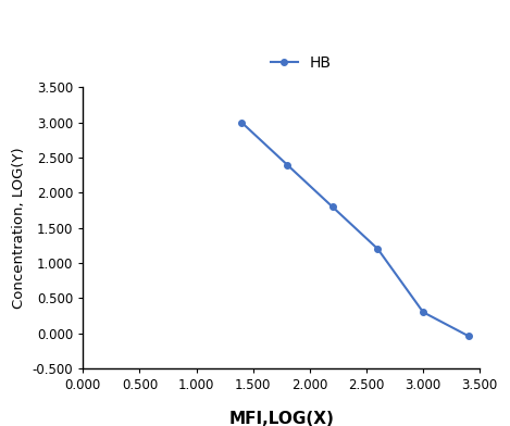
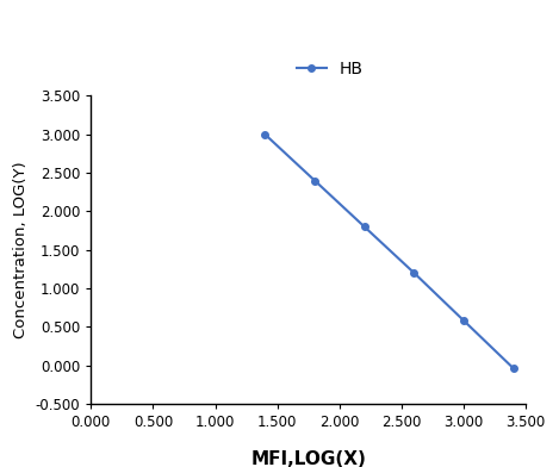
3.000: 0.30 -> 0.58
